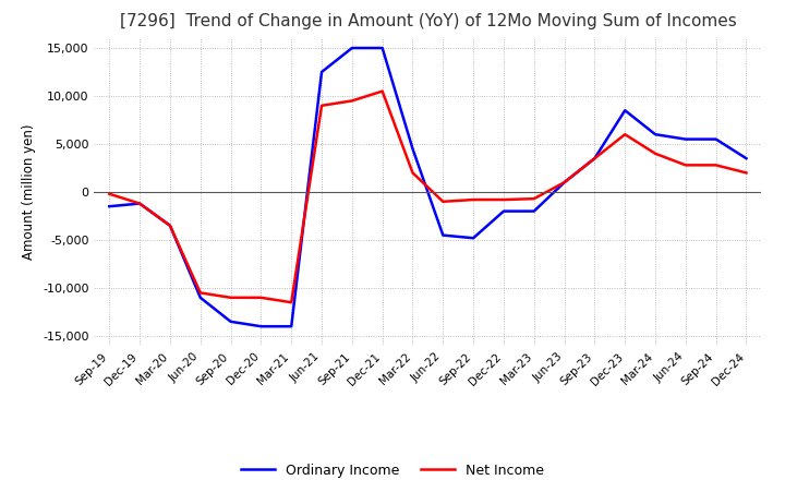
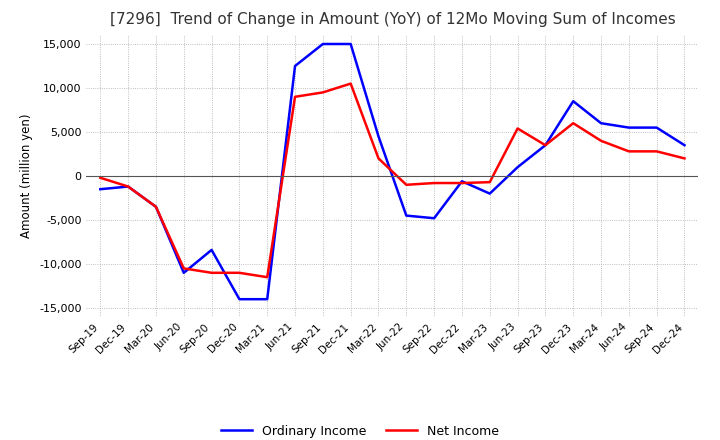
Ordinary Income/Sep-20: -13,500 -> -8,400
Ordinary Income/Dec-22: -2,000 -> -600
Net Income/Jun-23: 1,000 -> 5,400
